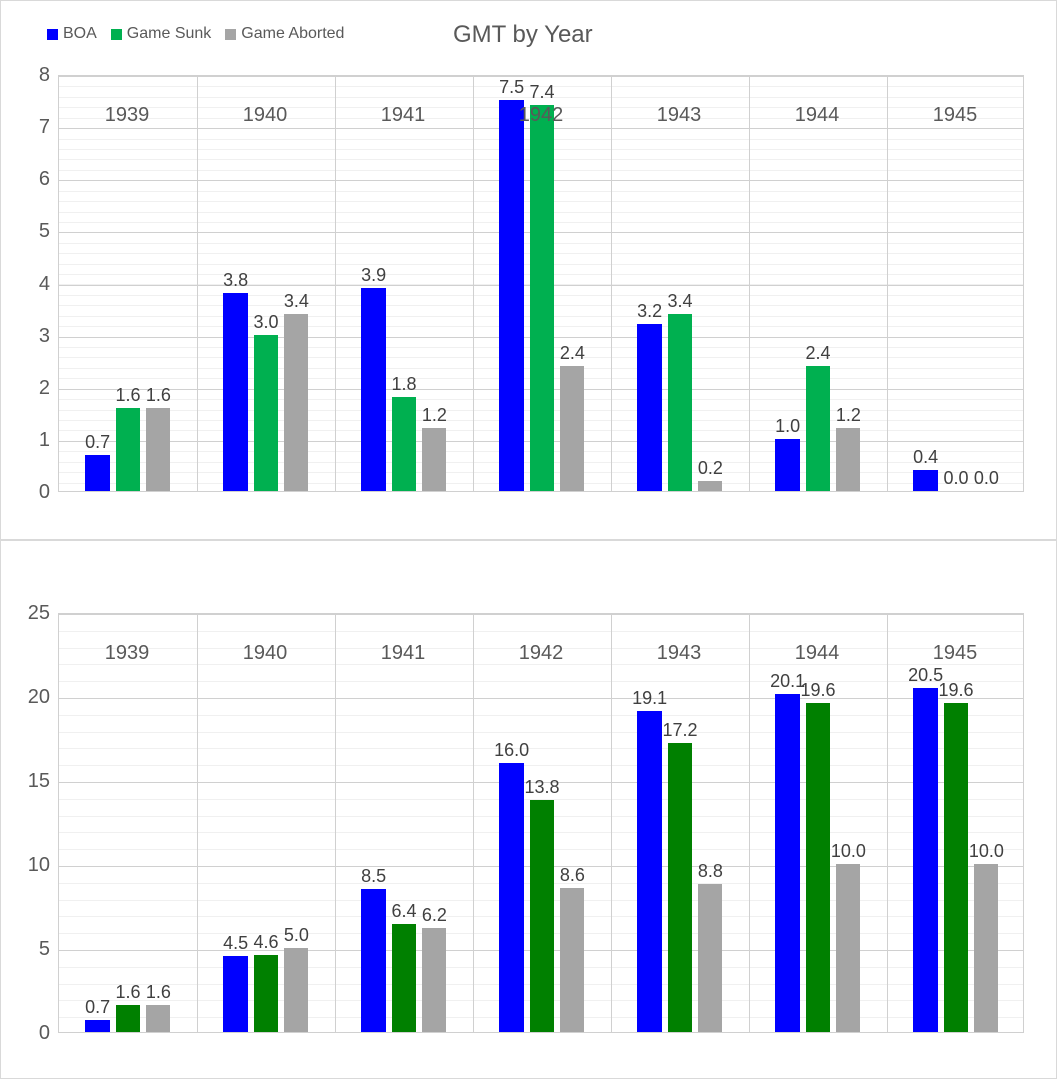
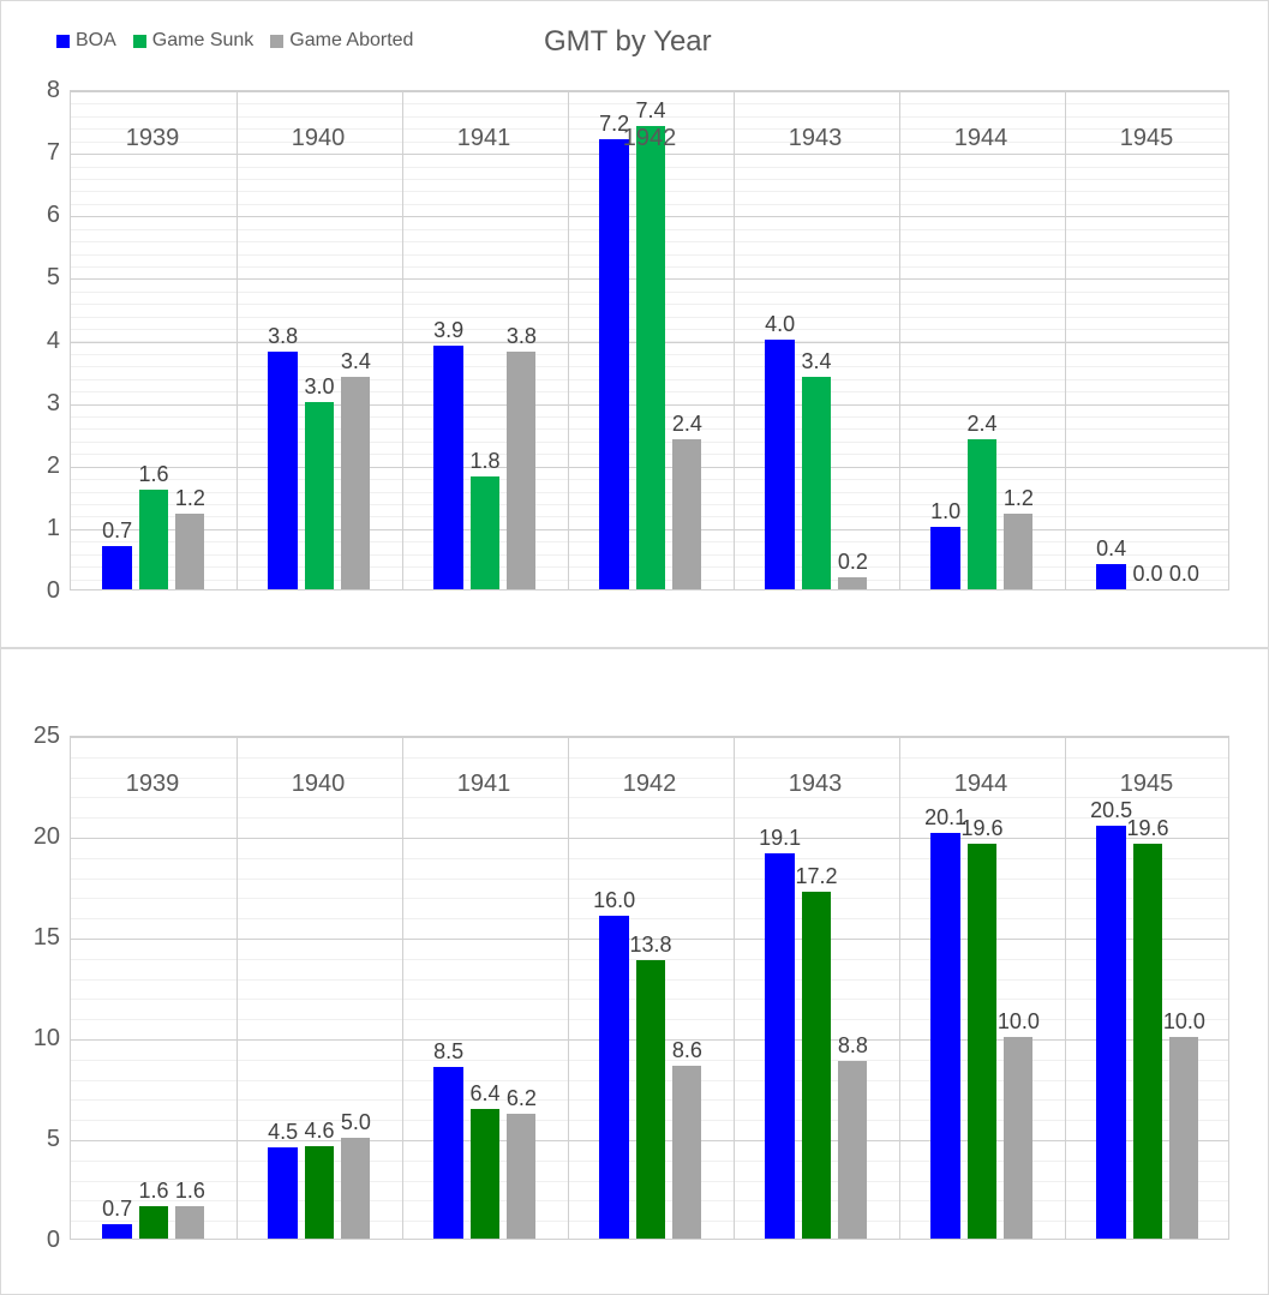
GMT by Year/Game Aborted/1939: 1.6 -> 1.2
GMT by Year/Game Aborted/1941: 1.2 -> 3.8
GMT by Year/BOA/1942: 7.5 -> 7.2
GMT by Year/BOA/1943: 3.2 -> 4.0
